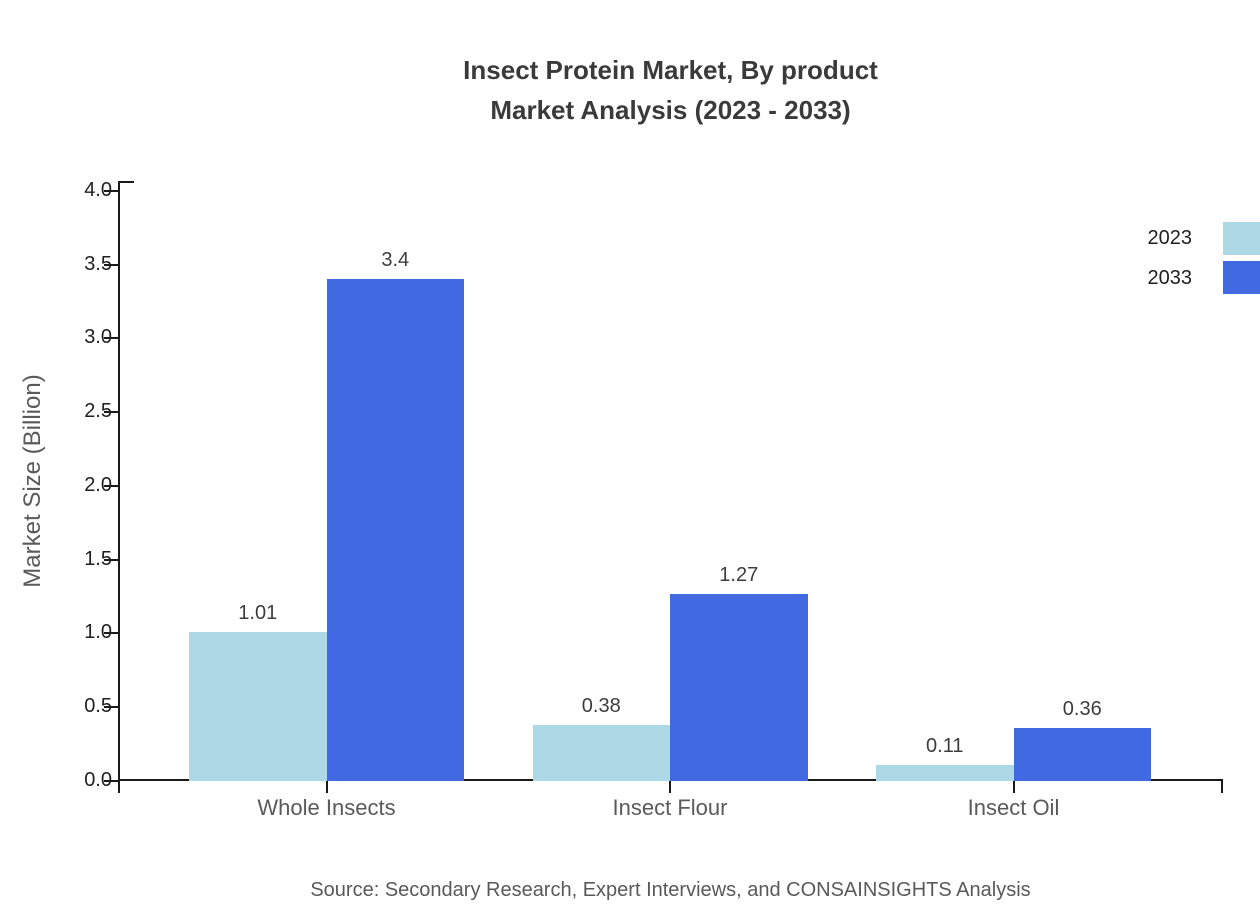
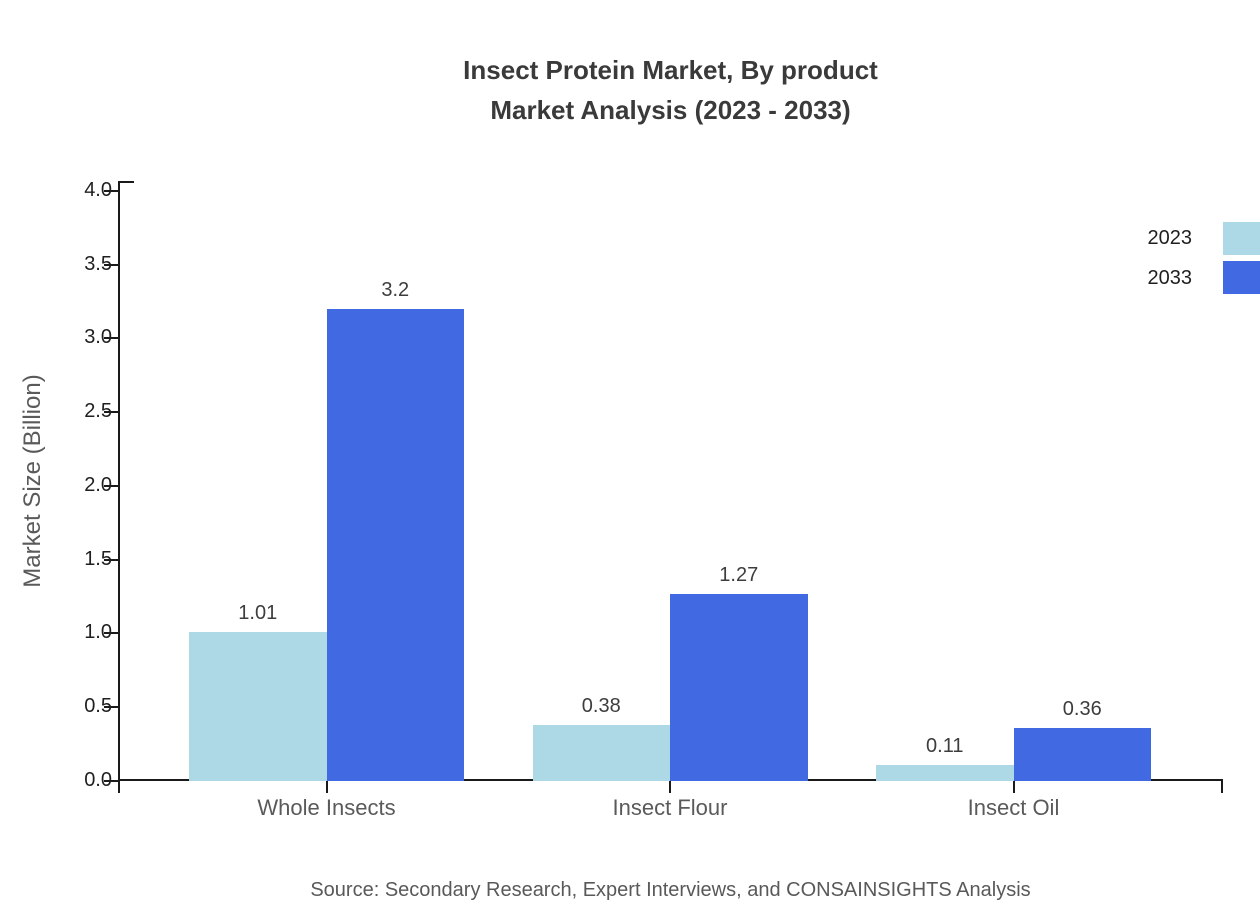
2033/Whole Insects: 3.4 -> 3.2
